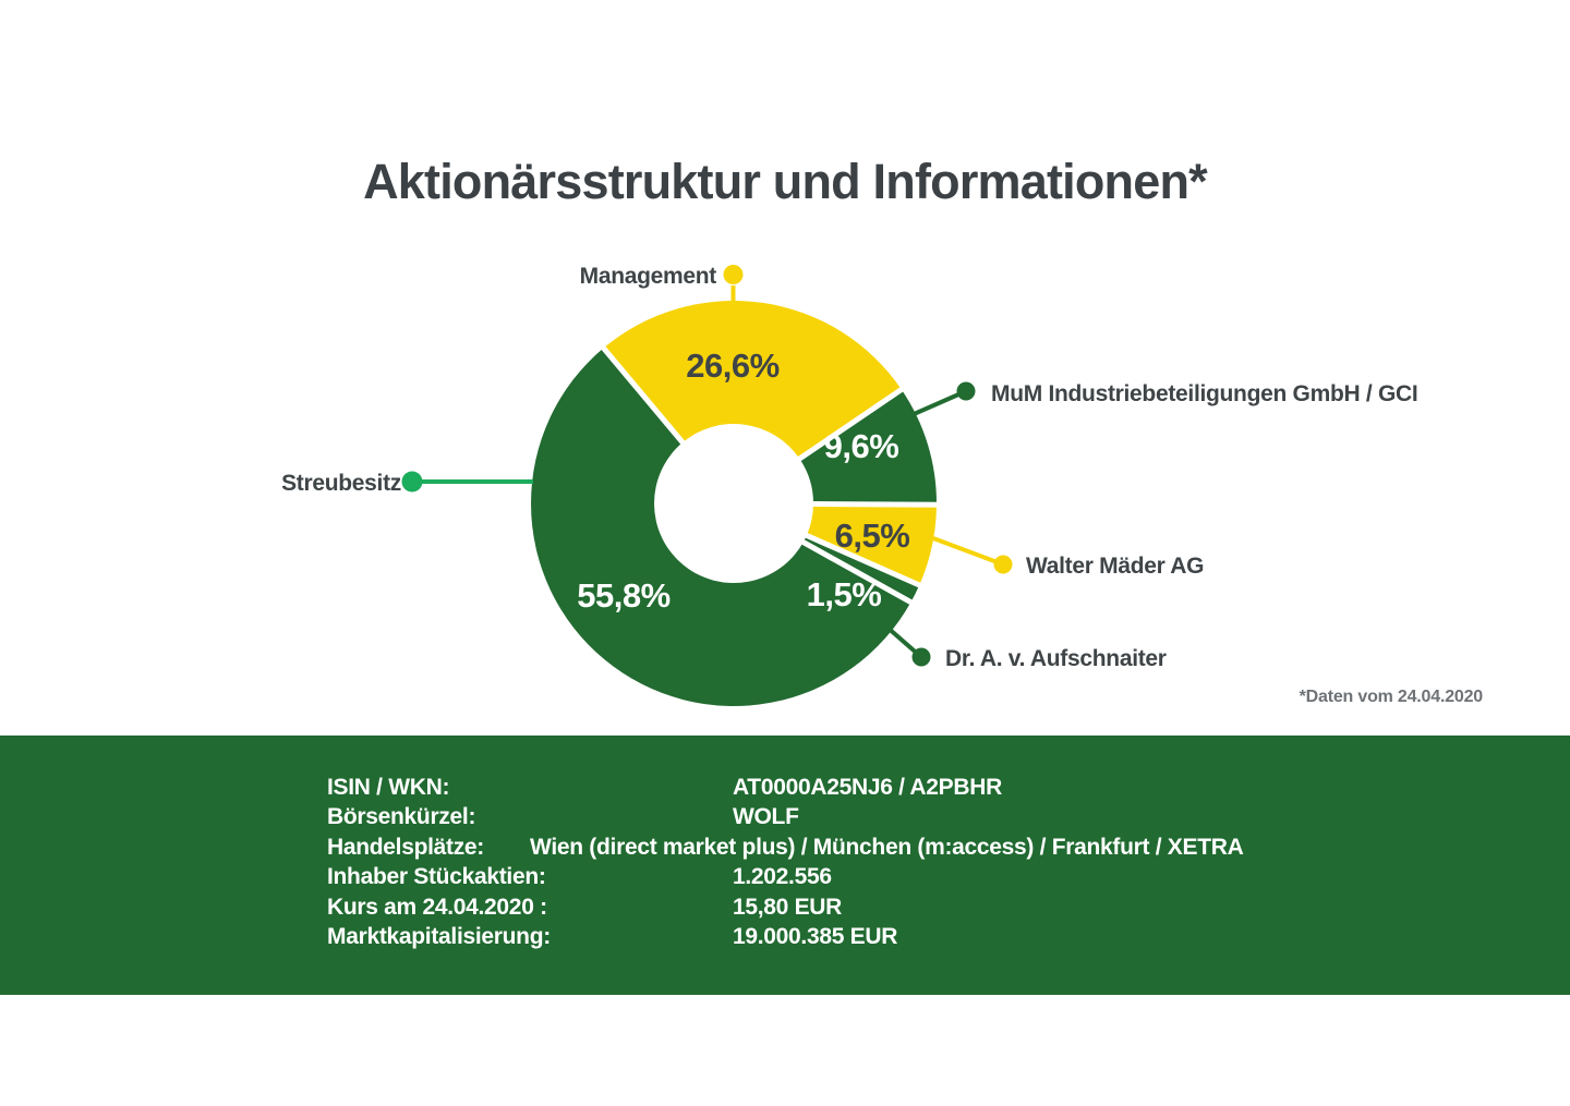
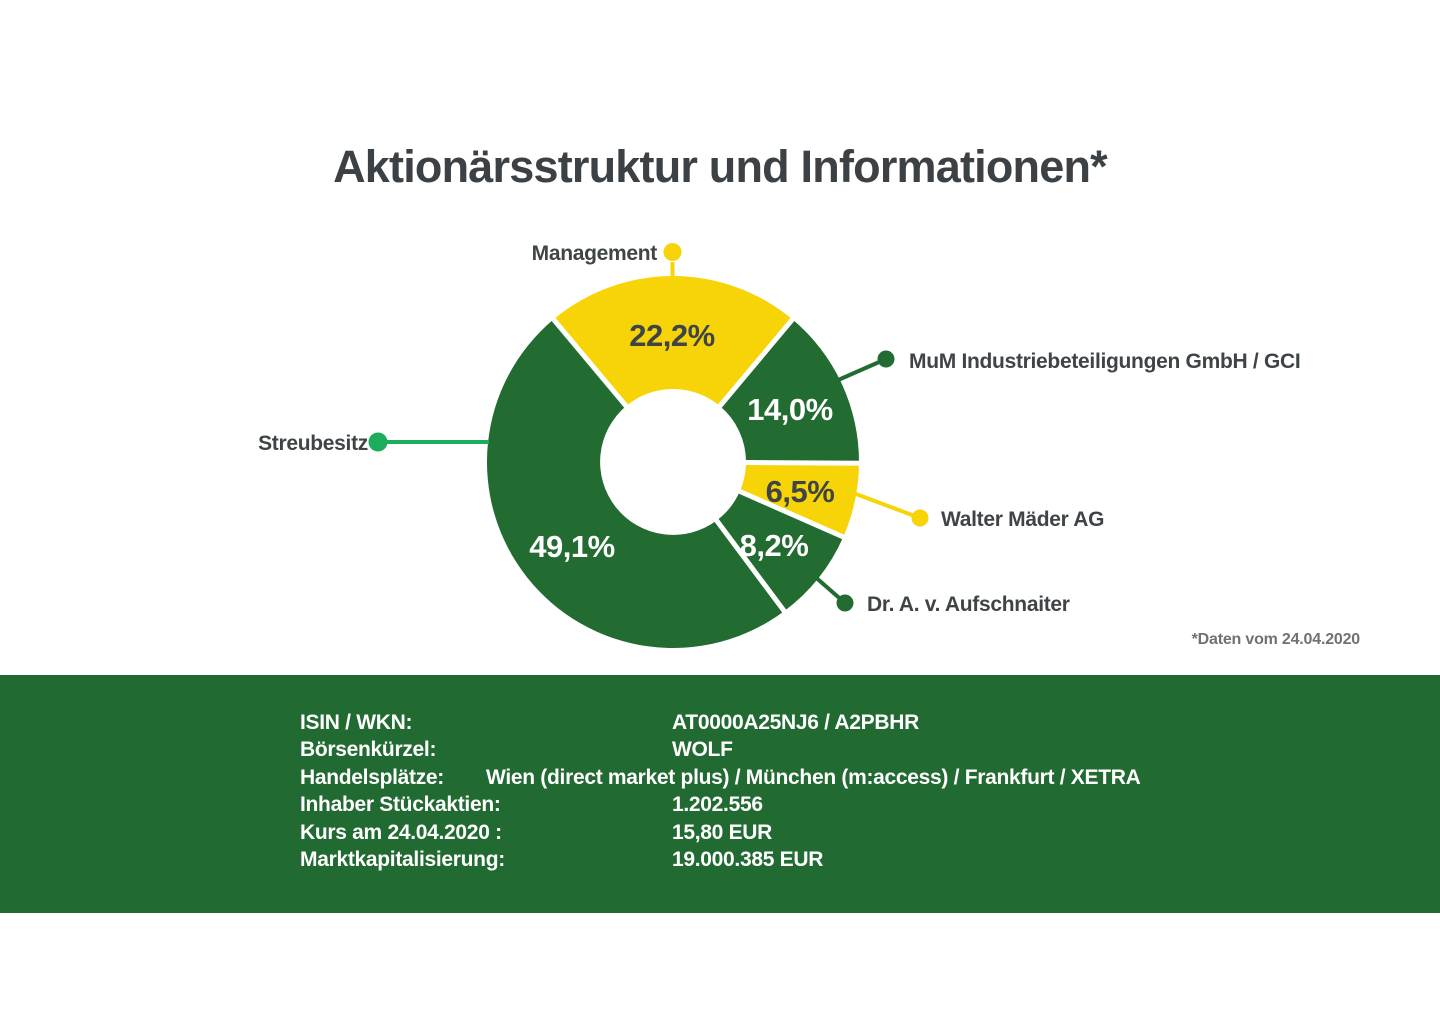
Management: 26,6% -> 22,2%
MuM Industriebeteiligungen GmbH / GCI: 9,6% -> 14,0%
Dr. A. v. Aufschnaiter: 1,5% -> 8,2%
Streubesitz: 55,8% -> 49,1%
